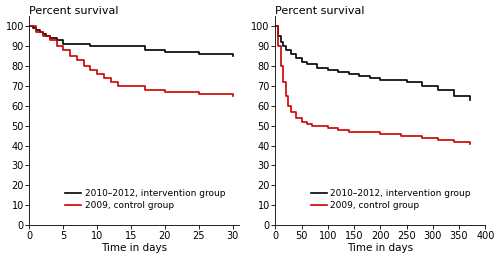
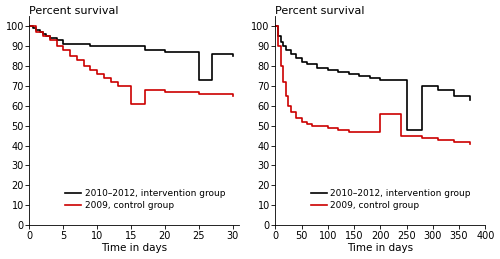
2009, control group/15: 70 -> 61
2010–2012, intervention group/25: 86 -> 73
2009, control group/200: 46 -> 56
2010–2012, intervention group/250: 72 -> 48
